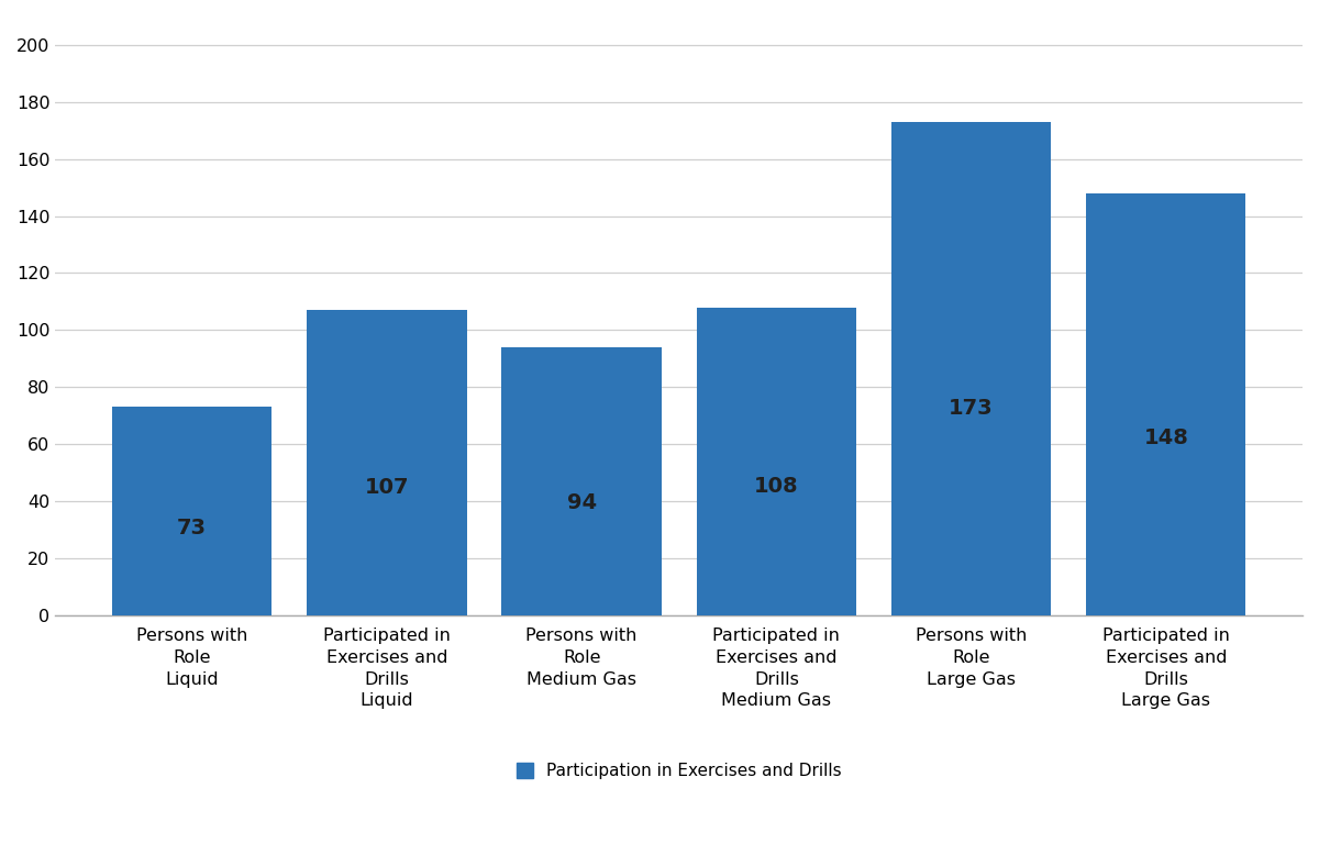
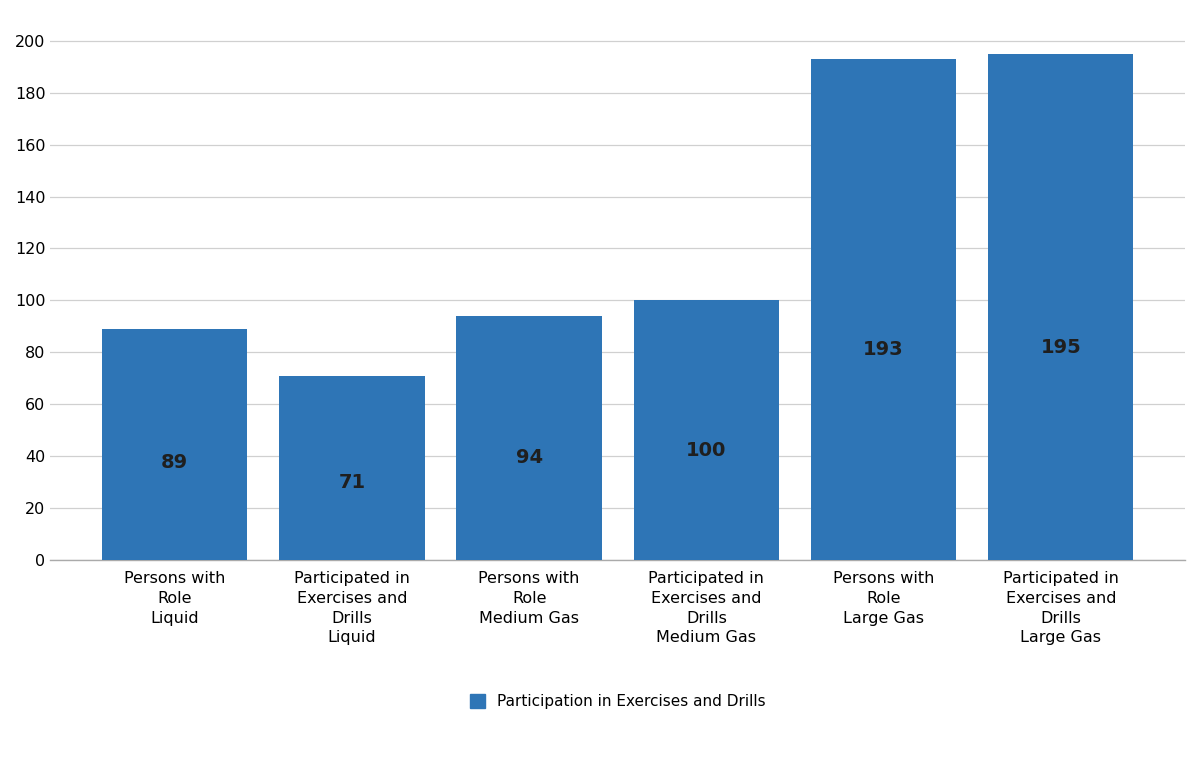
Persons with Role Liquid: 73 -> 89
Participated in Exercises and Drills Liquid: 107 -> 71
Participated in Exercises and Drills Medium Gas: 108 -> 100
Persons with Role Large Gas: 173 -> 193
Participated in Exercises and Drills Large Gas: 148 -> 195
